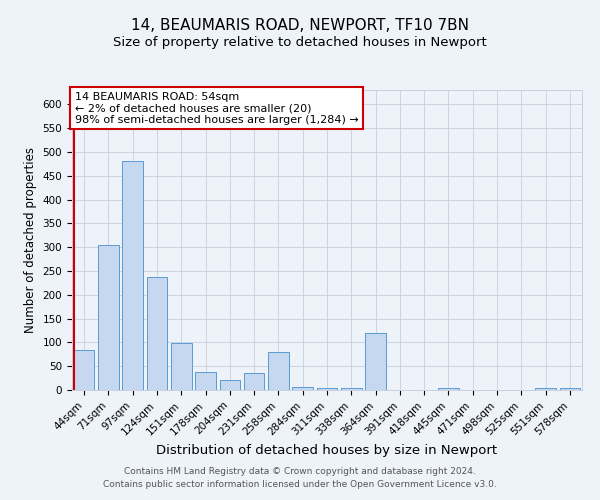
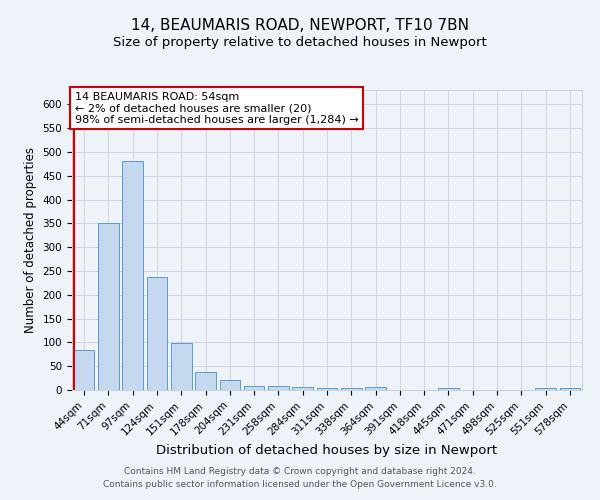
71sqm: 305 -> 350
231sqm: 35 -> 9
258sqm: 80 -> 9
364sqm: 120 -> 7
